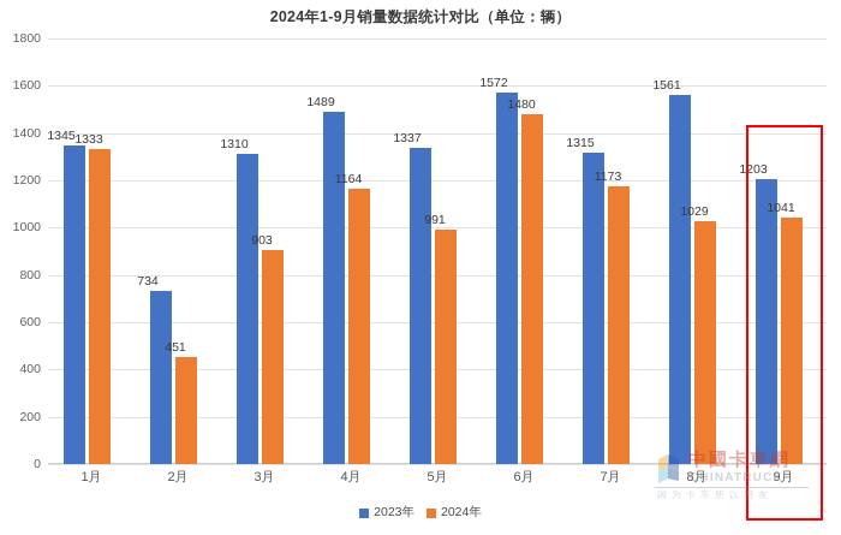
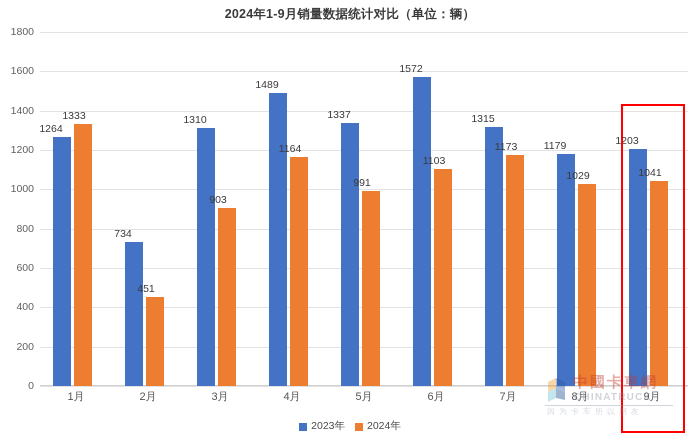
2023年/1月: 1345 -> 1264
2024年/6月: 1480 -> 1103
2023年/8月: 1561 -> 1179
